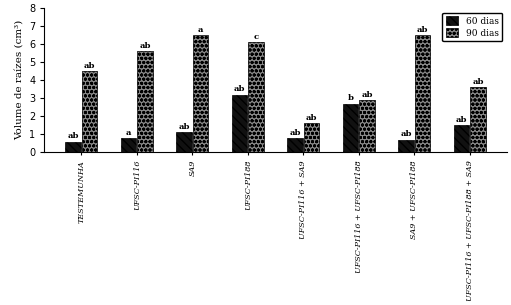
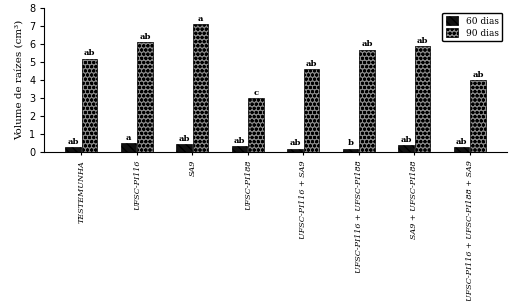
60 dias/TESTEMUNHA: 0.6 -> 0.3
90 dias/TESTEMUNHA: 4.5 -> 5.2
60 dias/UFSC-PI116: 0.8 -> 0.5
90 dias/UFSC-PI116: 5.6 -> 6.1
60 dias/SA9: 1.1 -> 0.5
90 dias/SA9: 6.5 -> 7.1
60 dias/UFSC-PI188: 3.2 -> 0.3
90 dias/UFSC-PI188: 6.1 -> 3.0
60 dias/UFSC-PI116 + SA9: 0.8 -> 0.2
90 dias/UFSC-PI116 + SA9: 1.6 -> 4.6
60 dias/UFSC-PI116 + UFSC-PI188: 2.7 -> 0.2
90 dias/UFSC-PI116 + UFSC-PI188: 2.9 -> 5.7
60 dias/SA9 + UFSC-PI188: 0.7 -> 0.4
90 dias/SA9 + UFSC-PI188: 6.5 -> 5.9
60 dias/UFSC-PI116 + UFSC-PI188 + SA9: 1.5 -> 0.3
90 dias/UFSC-PI116 + UFSC-PI188 + SA9: 3.6 -> 4.0
